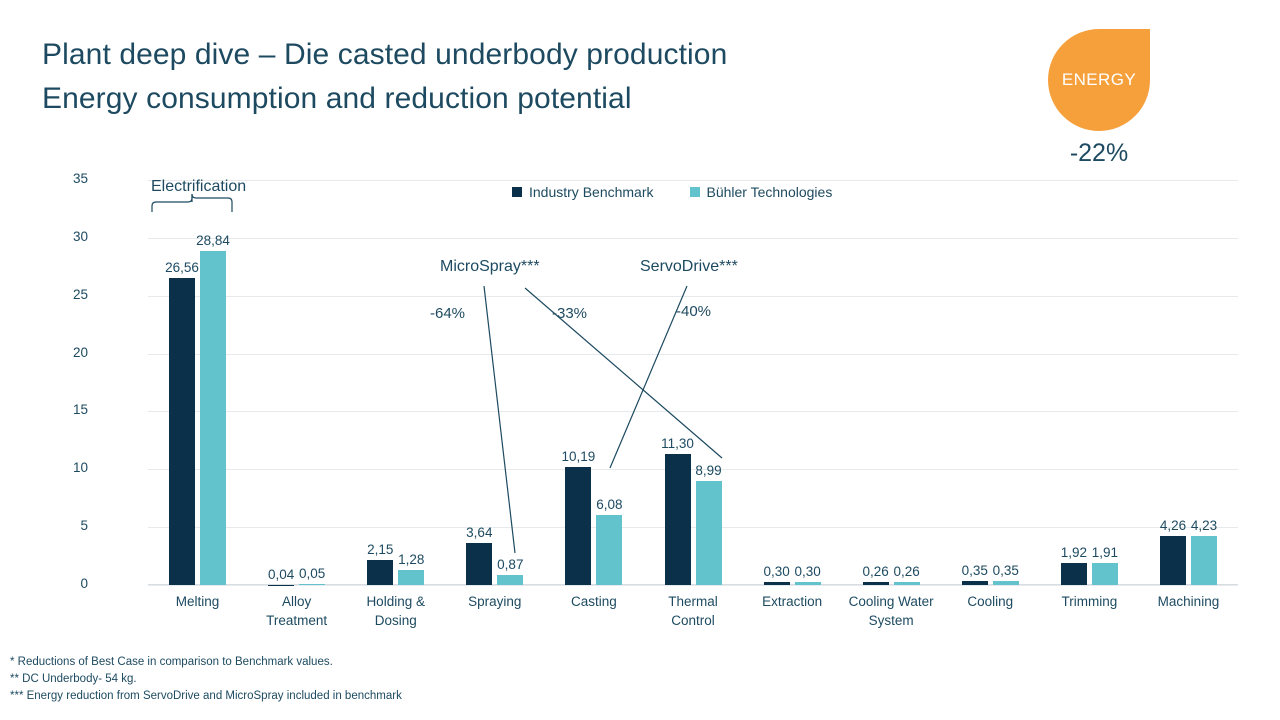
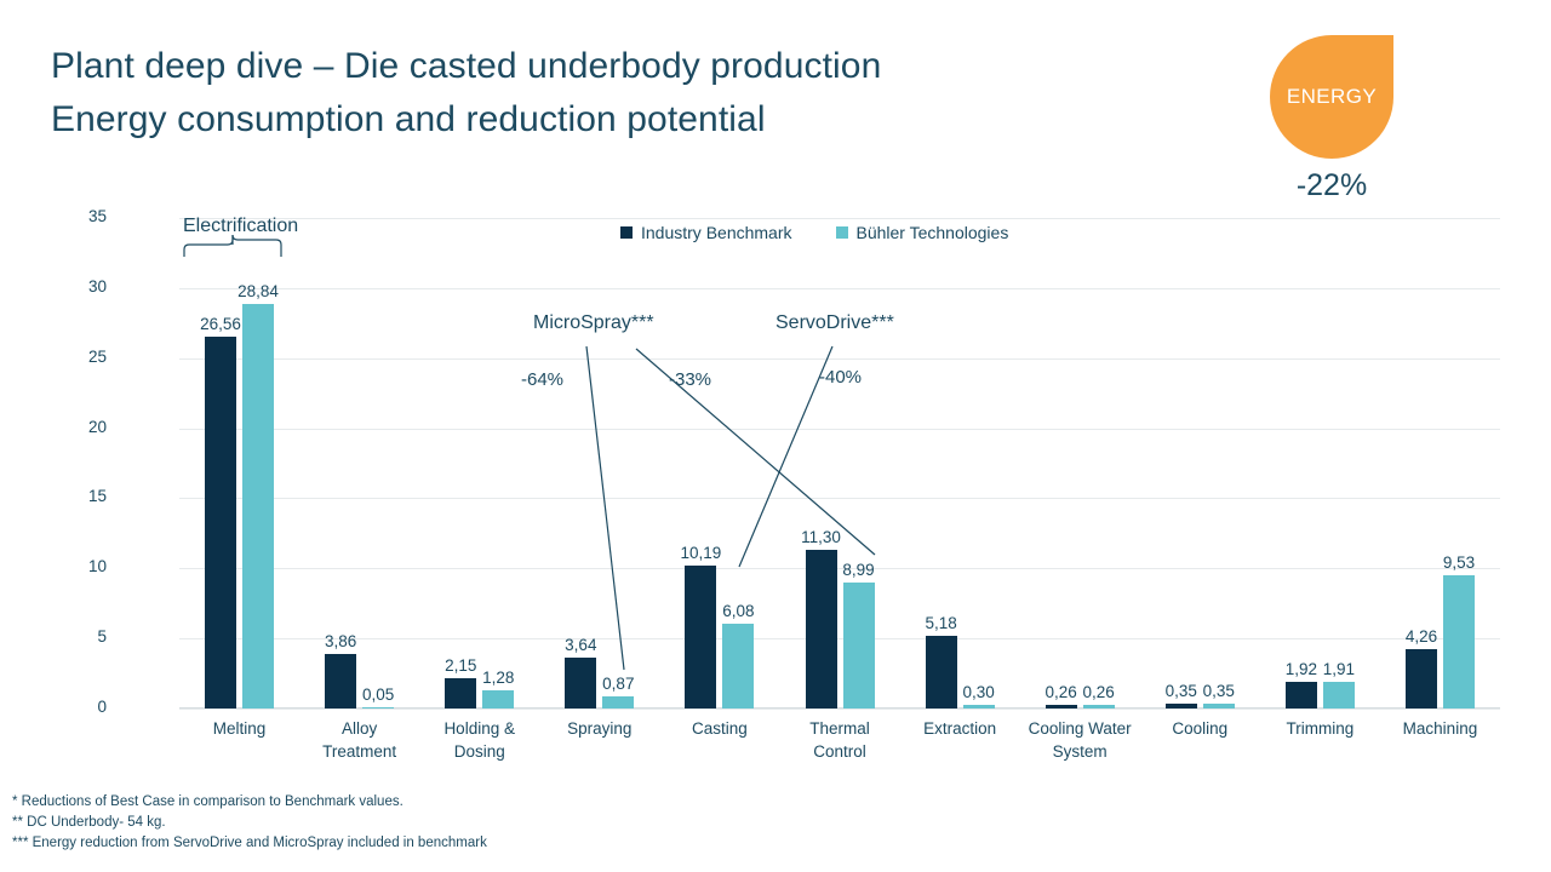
Industry Benchmark/Alloy Treatment: 0,04 -> 3,86
Industry Benchmark/Extraction: 0,30 -> 5,18
Bühler Technologies/Machining: 4,23 -> 9,53
